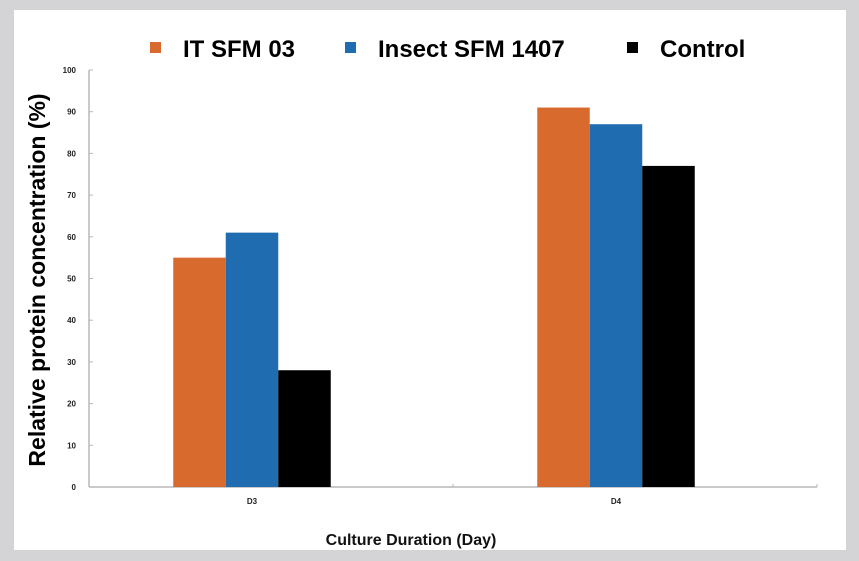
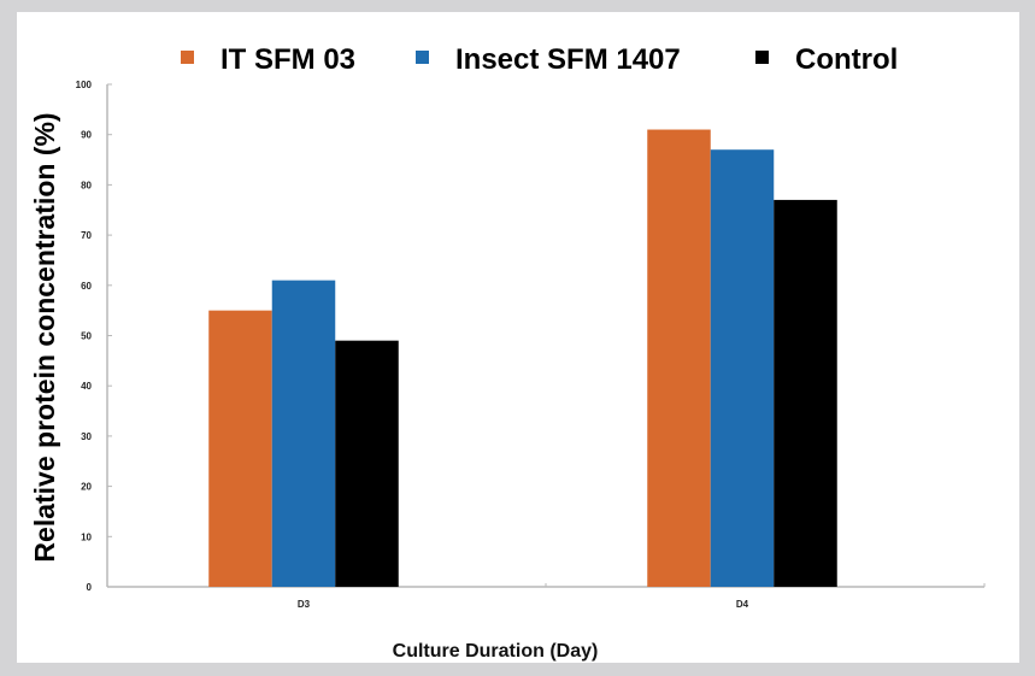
Control/D3: 28 -> 49
